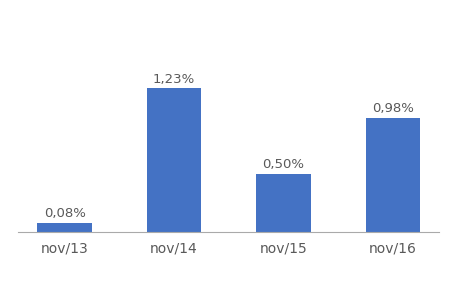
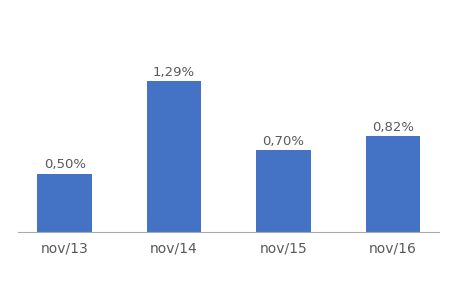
nov/13: 0,08% -> 0,50%
nov/14: 1,23% -> 1,29%
nov/15: 0,50% -> 0,70%
nov/16: 0,98% -> 0,82%
